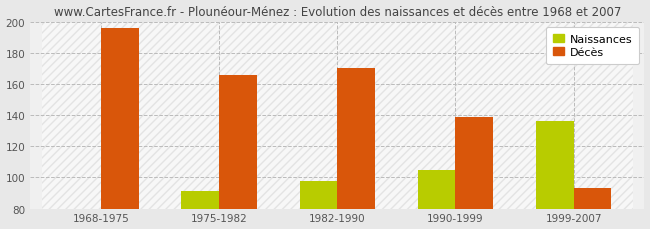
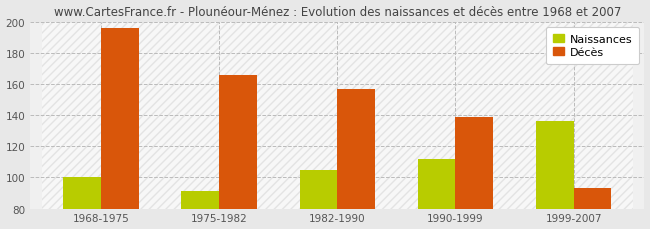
Naissances/1968-1975: 80 -> 100
Naissances/1982-1990: 98 -> 105
Décès/1982-1990: 170 -> 157
Naissances/1990-1999: 105 -> 112
